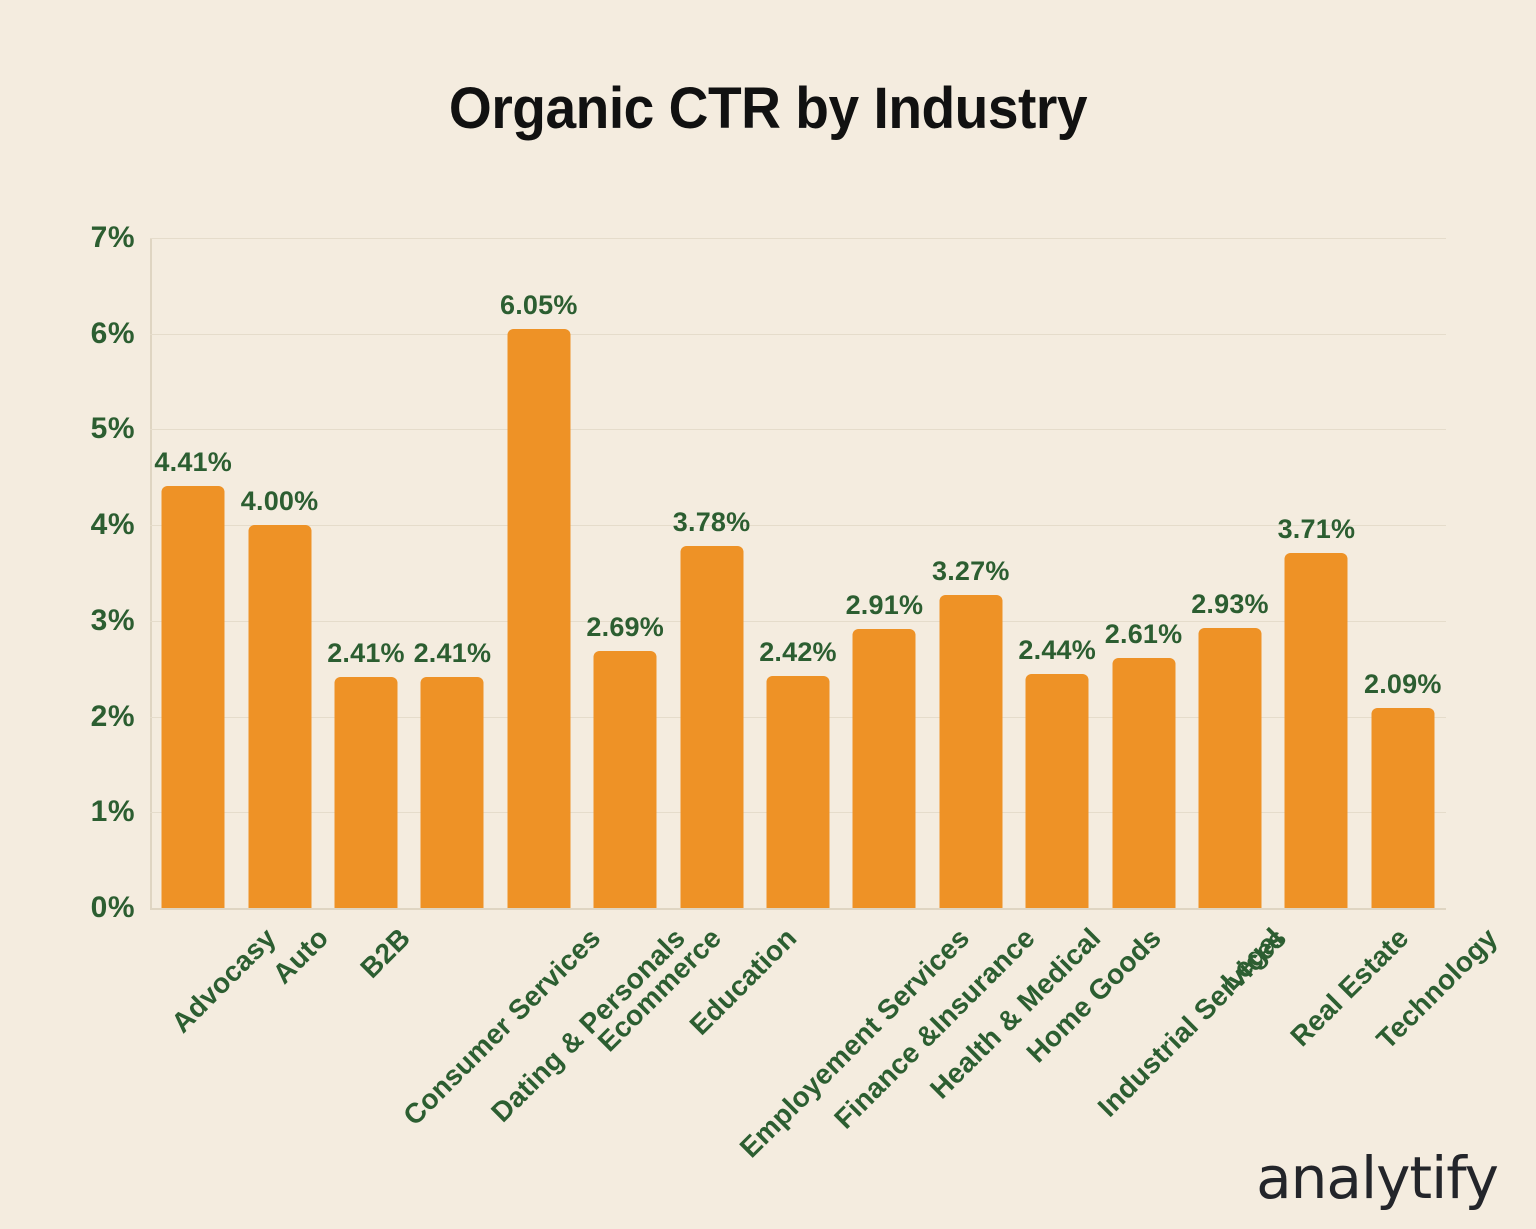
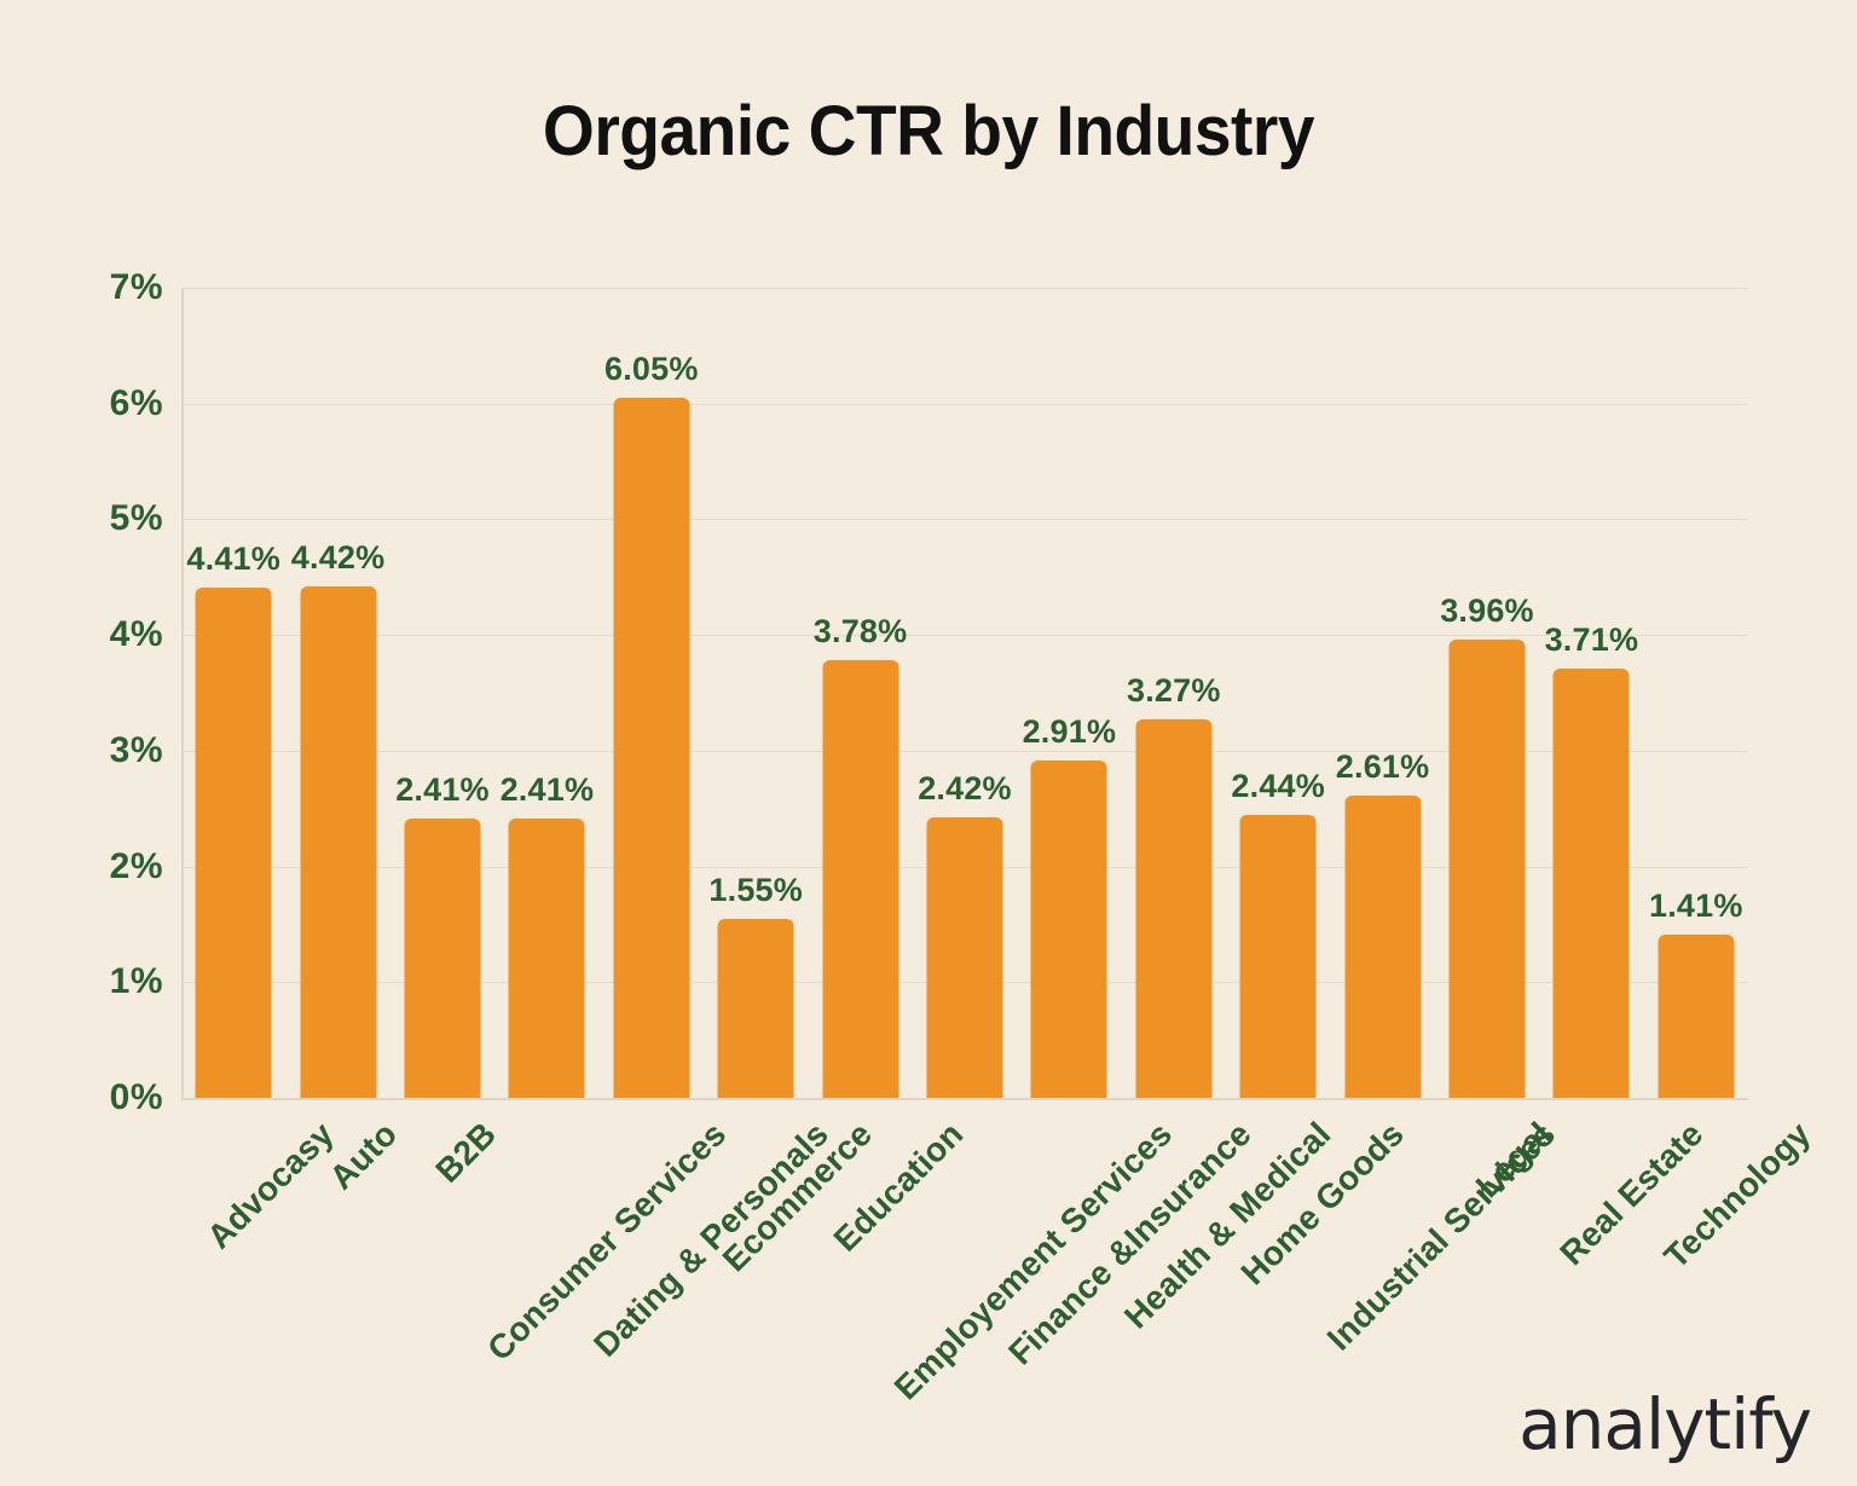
Auto: 4.00% -> 4.42%
Ecommerce: 2.69% -> 1.55%
Legal: 2.93% -> 3.96%
Technology: 2.09% -> 1.41%
